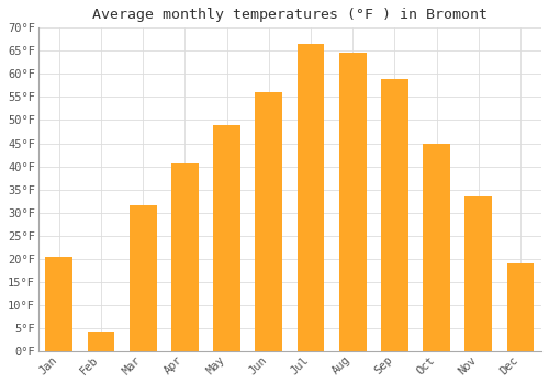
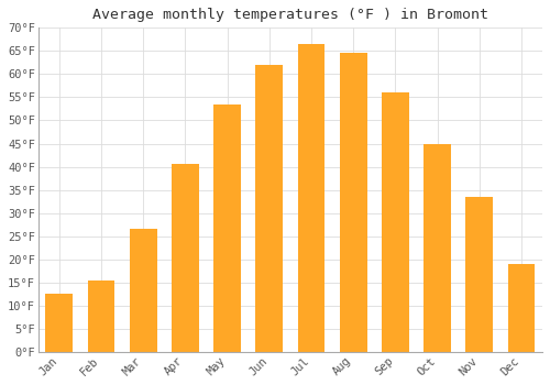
Jan: 20.5°F -> 12.5°F
Feb: 4.0°F -> 15.5°F
Mar: 31.5°F -> 26.5°F
May: 49.0°F -> 53.5°F
Jun: 56.0°F -> 62.0°F
Sep: 59.0°F -> 56.0°F
